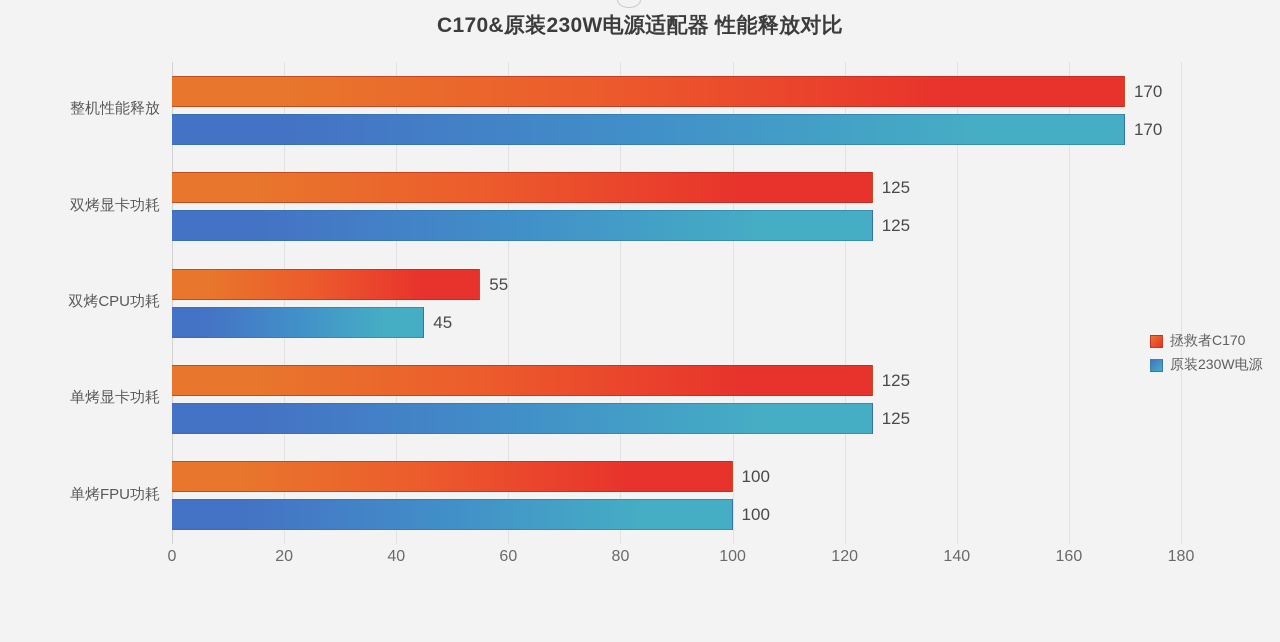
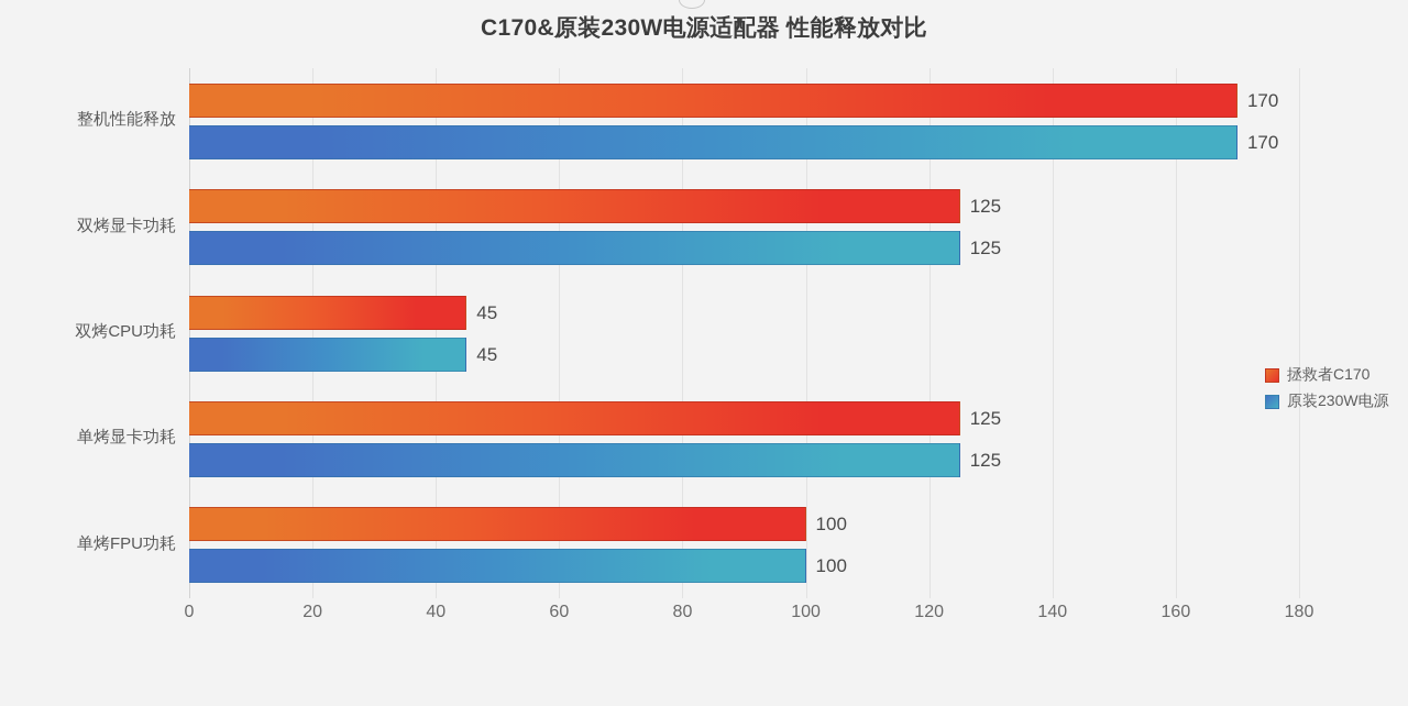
拯救者C170/双烤CPU功耗: 55 -> 45
